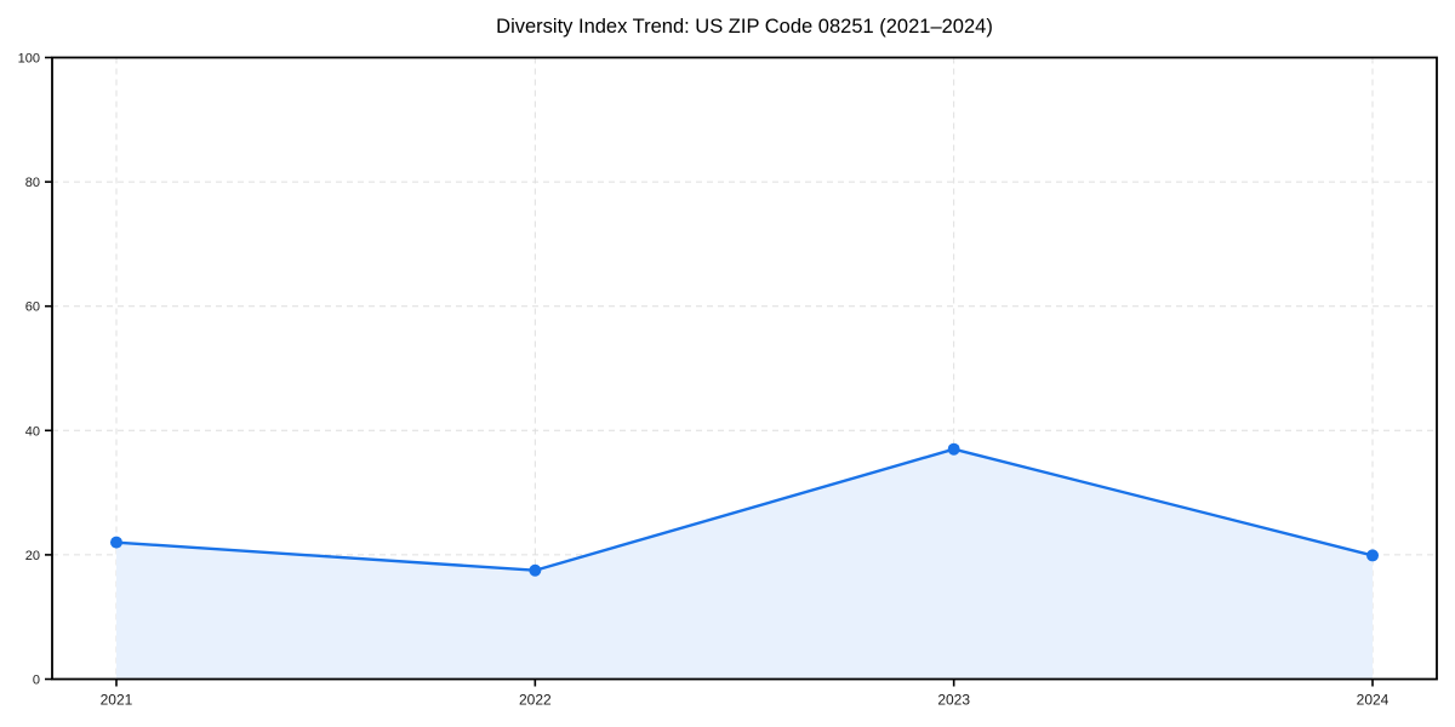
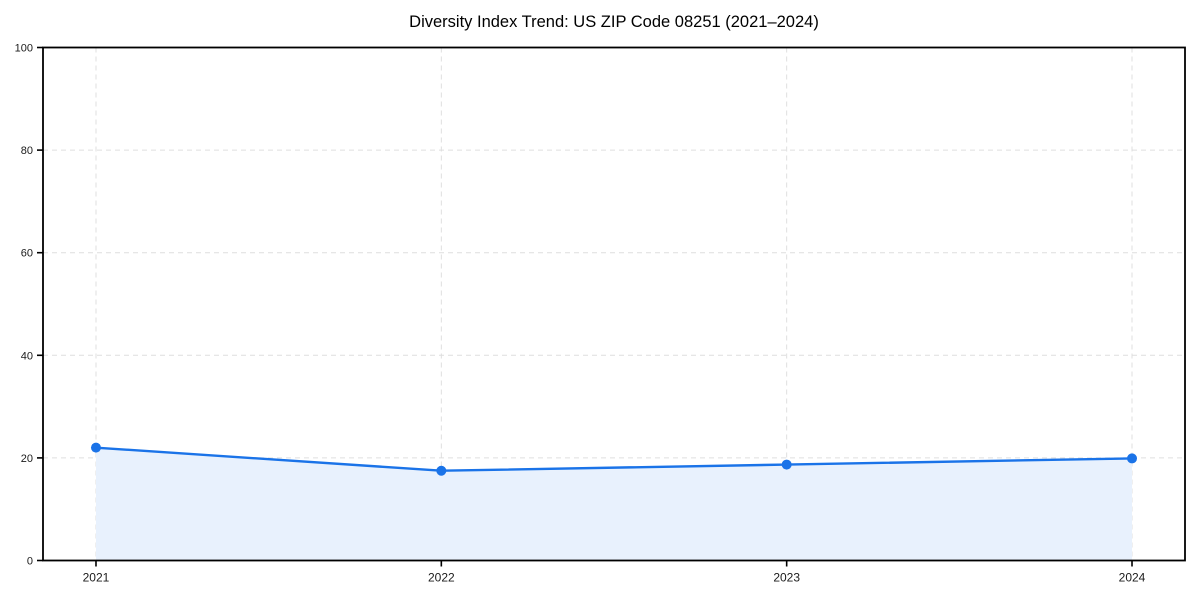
2023: 37 -> 19
